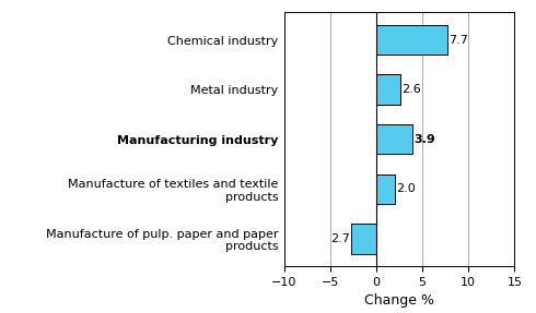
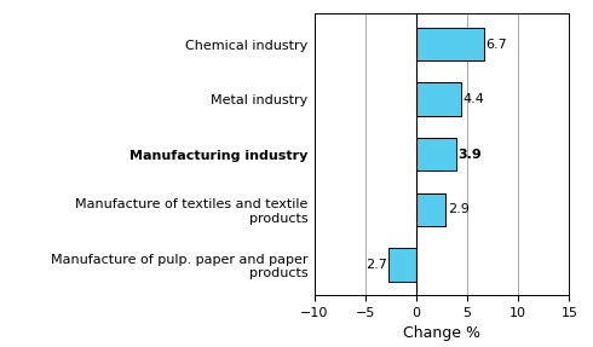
Chemical industry: 7.7 -> 6.7
Metal industry: 2.6 -> 4.4
Manufacture of textiles and textile products: 2.0 -> 2.9
